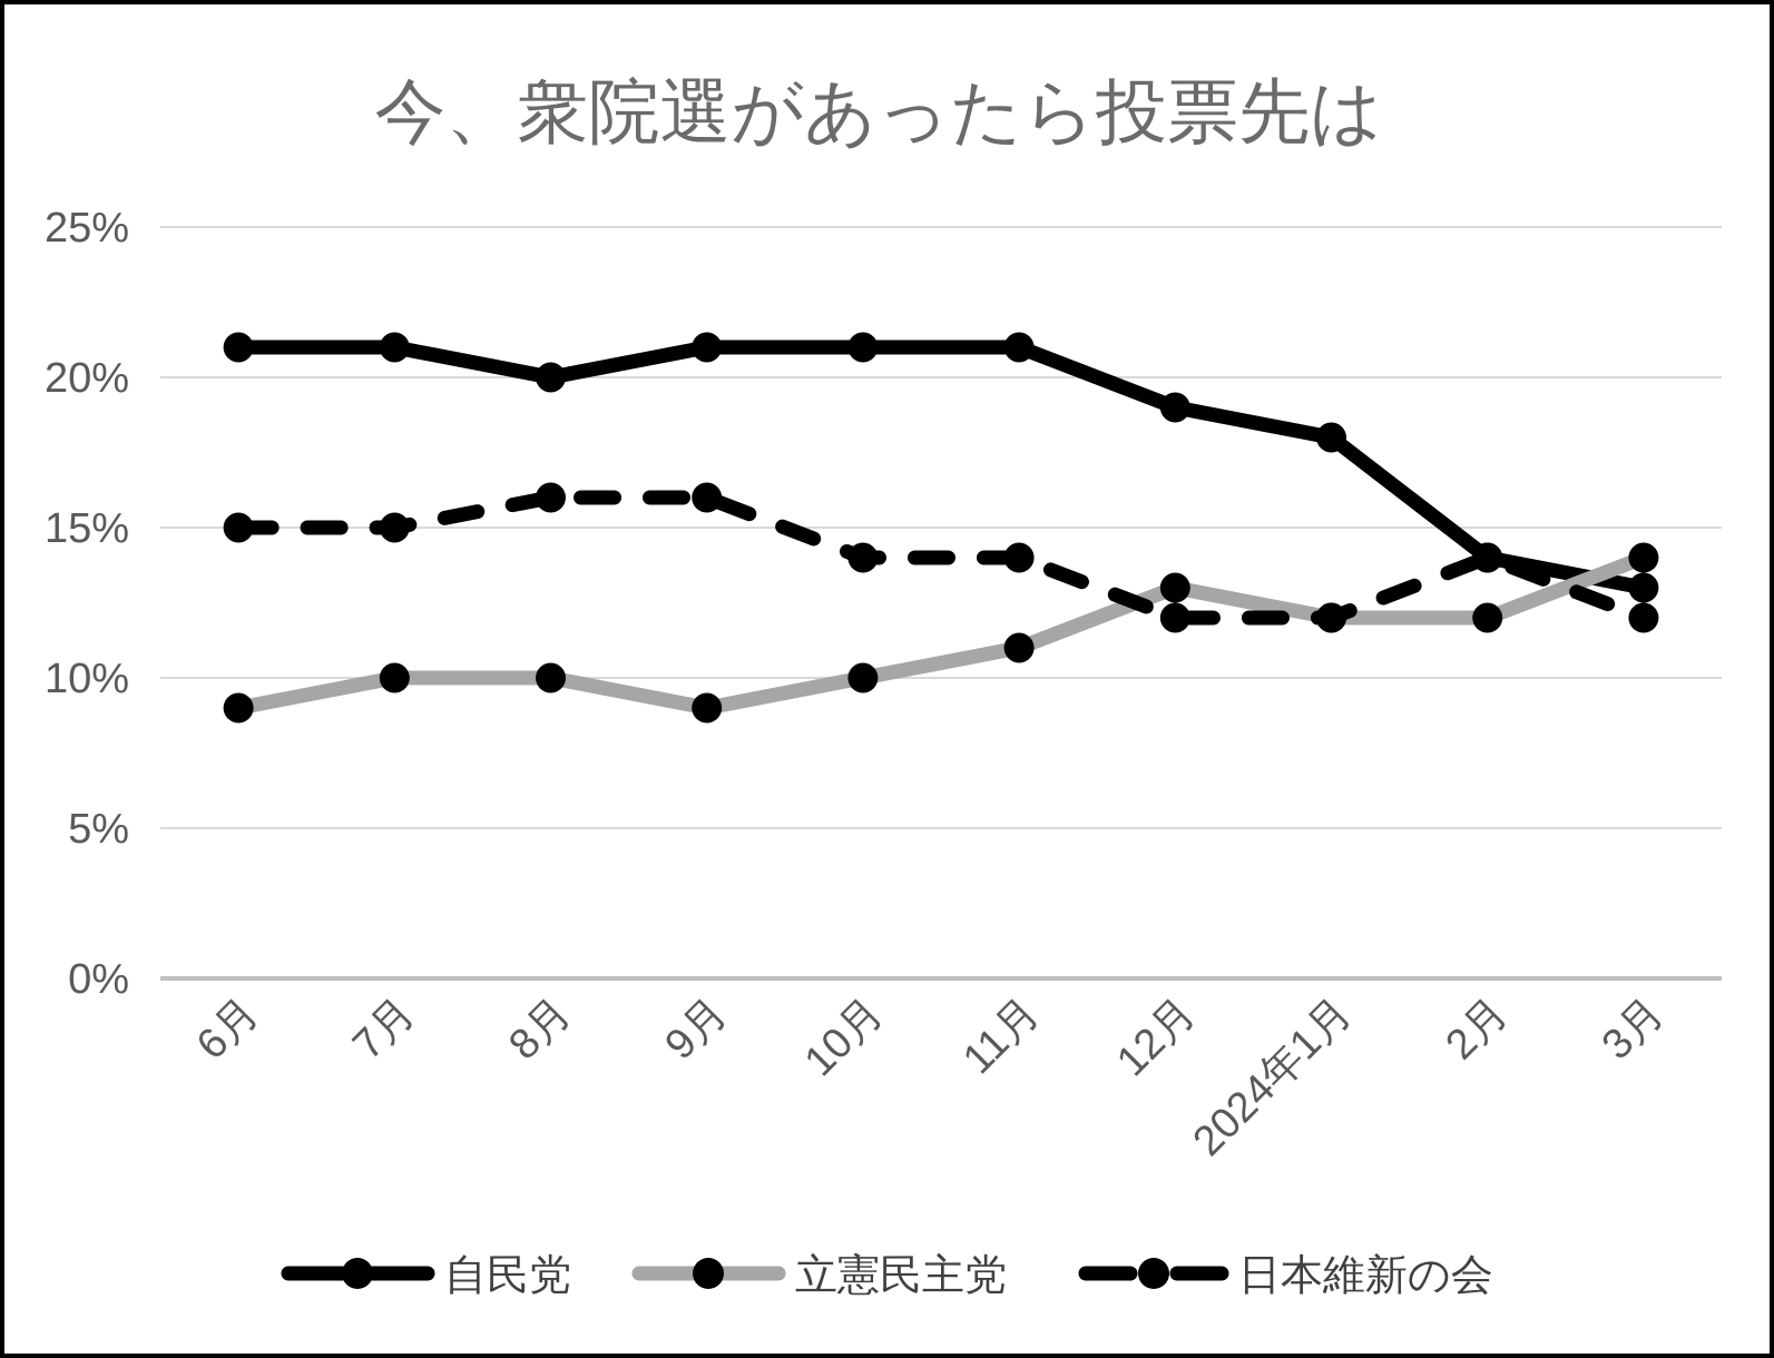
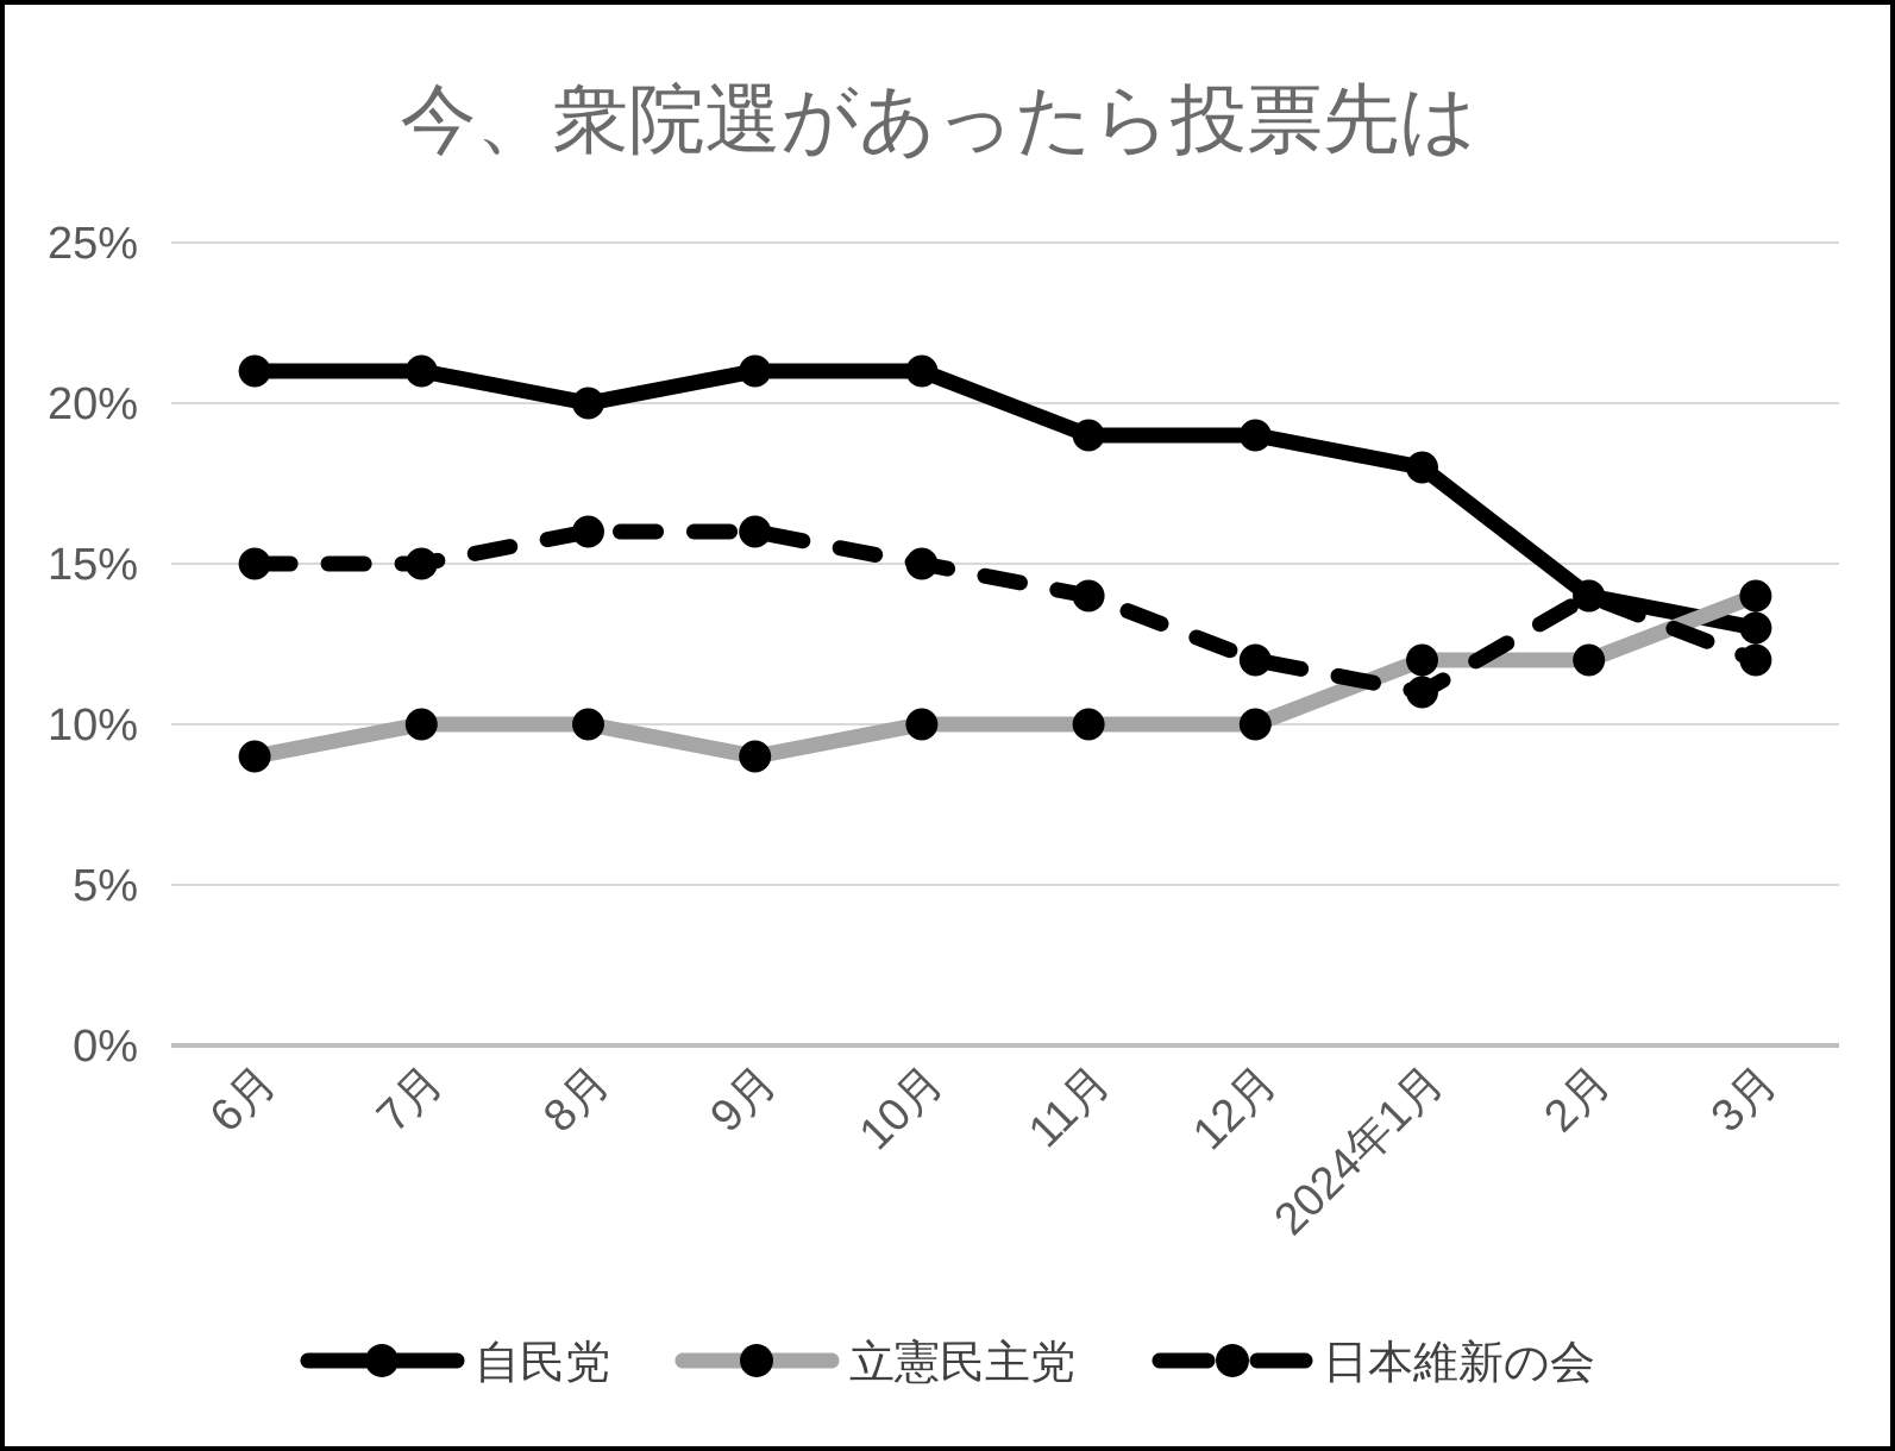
日本維新の会/10月: 14% -> 15%
自民党/11月: 21% -> 19%
立憲民主党/11月: 11% -> 10%
立憲民主党/12月: 13% -> 10%
日本維新の会/2024年1月: 12% -> 11%
